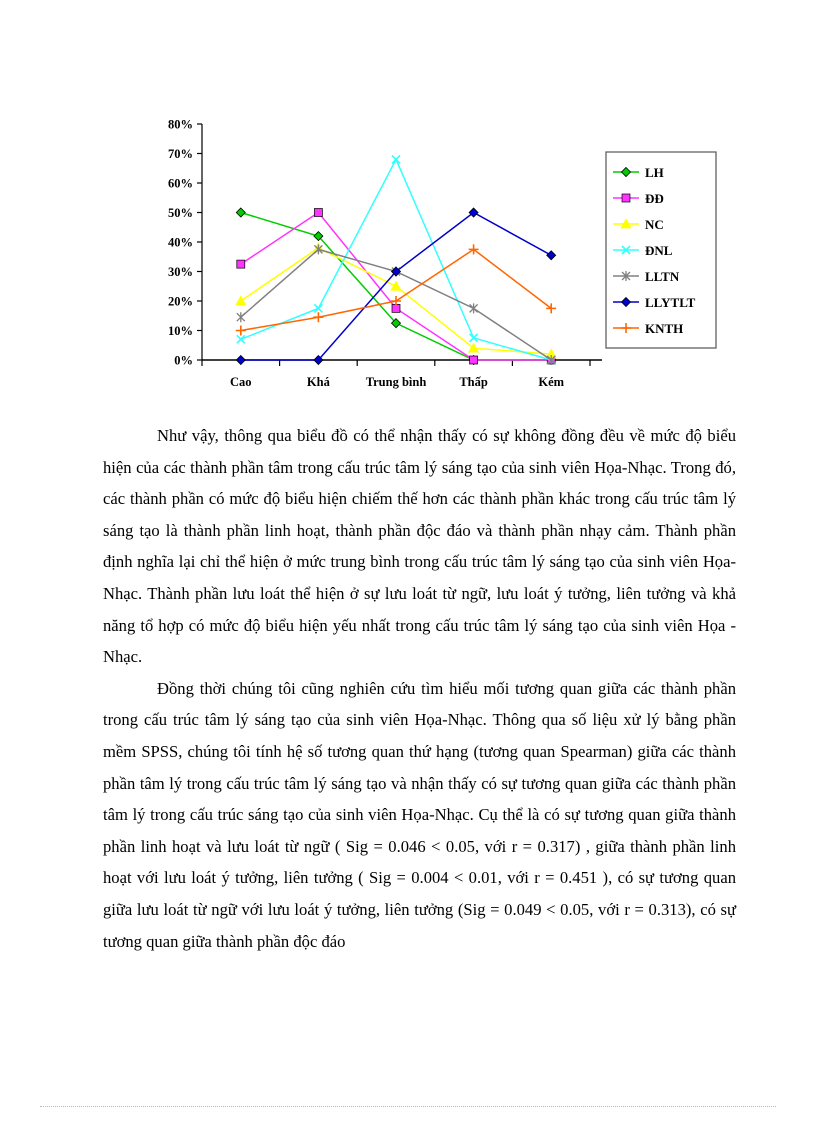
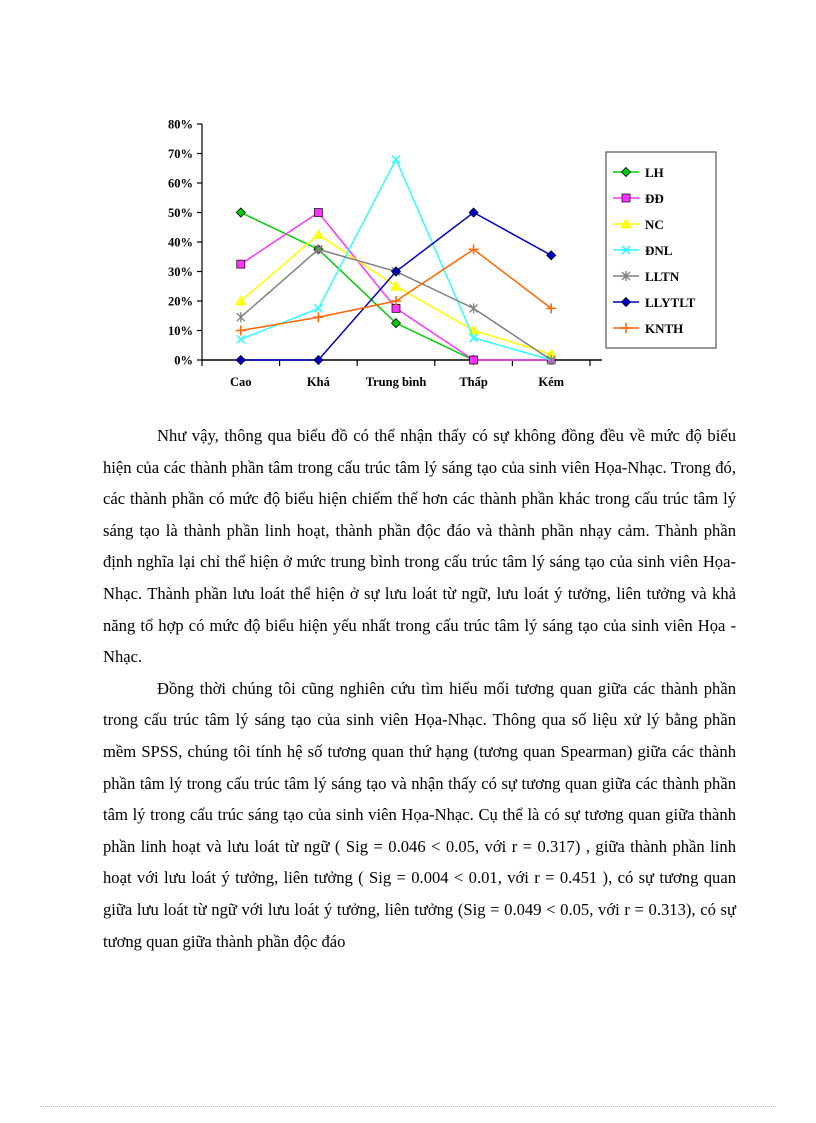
LH/Khá: 42% -> 38%
NC/Khá: 38% -> 42%
NC/Thấp: 4% -> 10%
